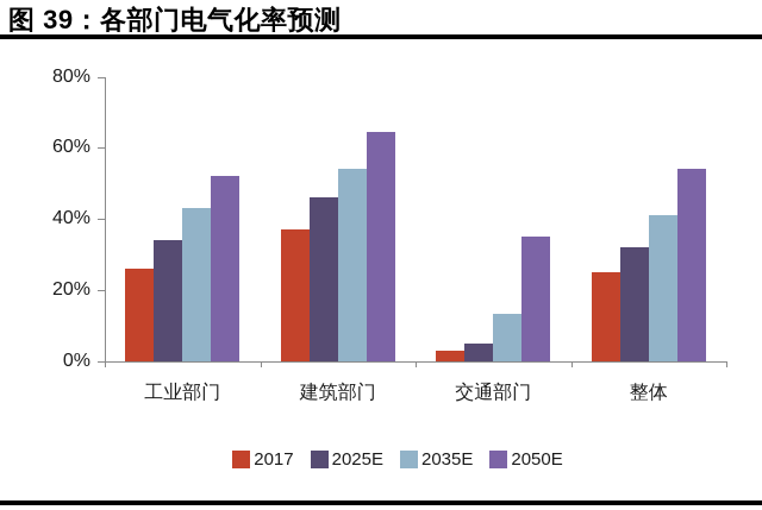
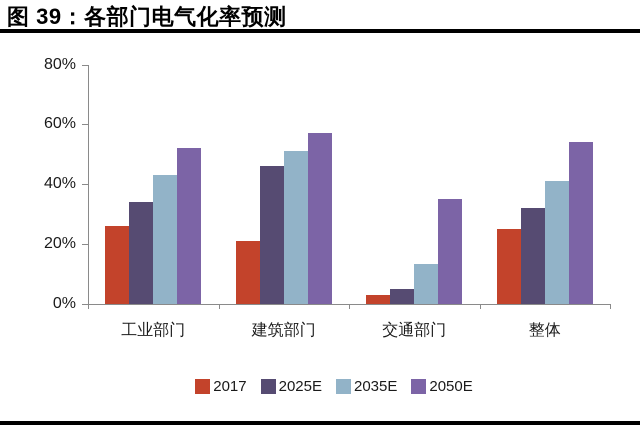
2017/建筑部门: 37% -> 21%
2035E/建筑部门: 54% -> 51%
2050E/建筑部门: 64% -> 57%
